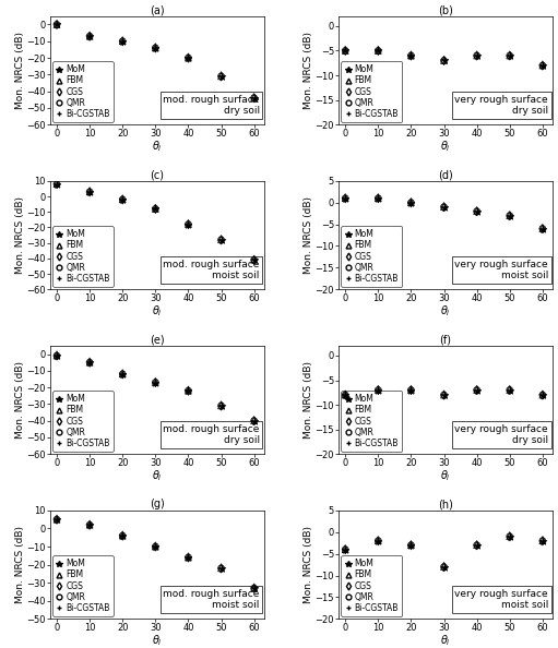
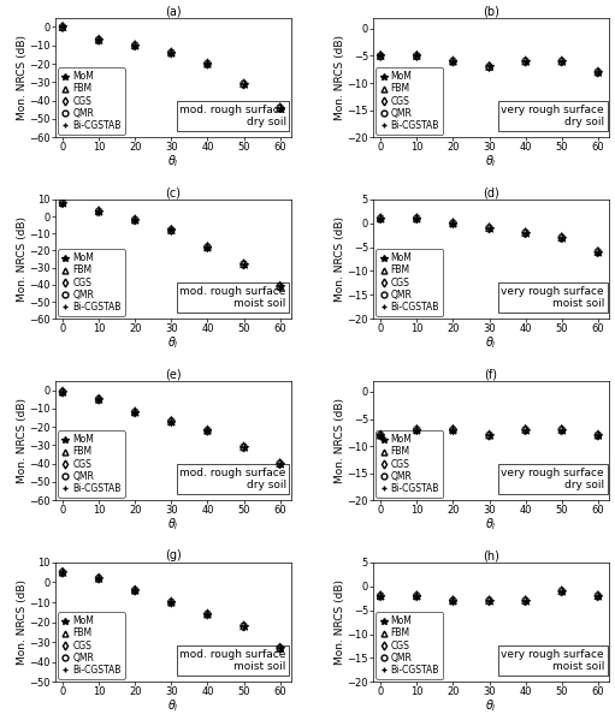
(h)/0: -4 -> -2
(h)/30: -8 -> -3
